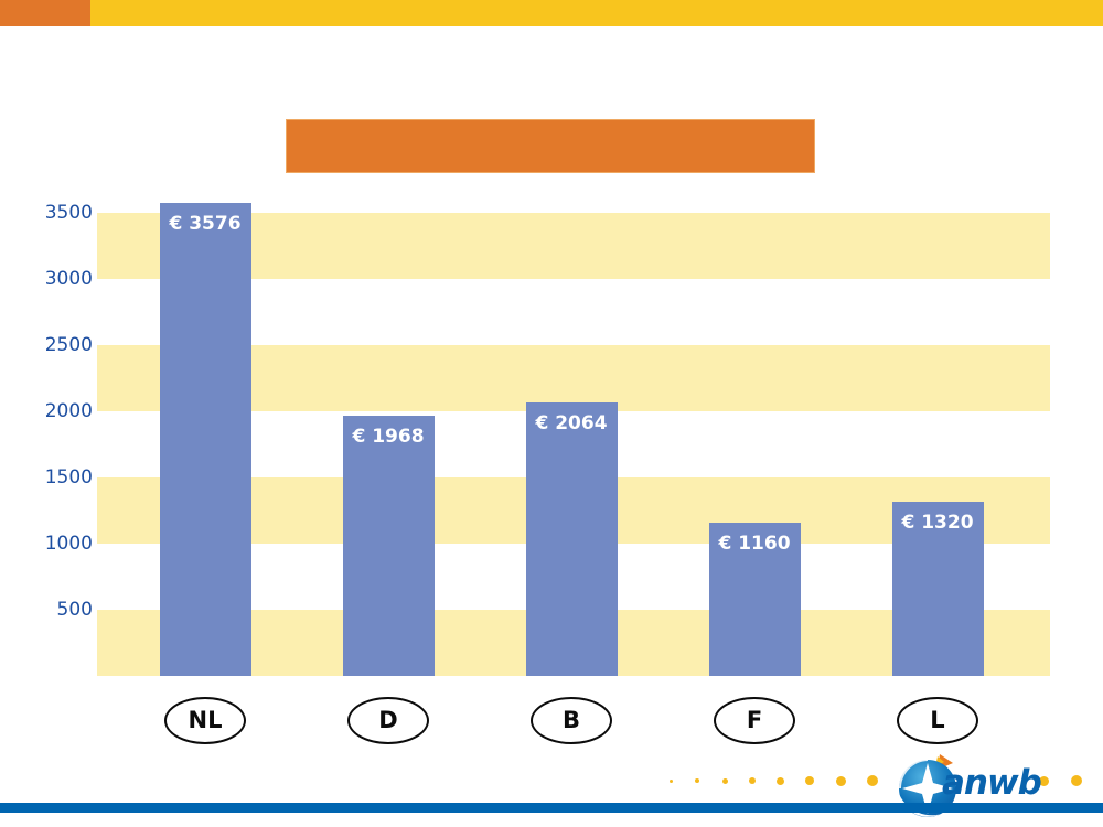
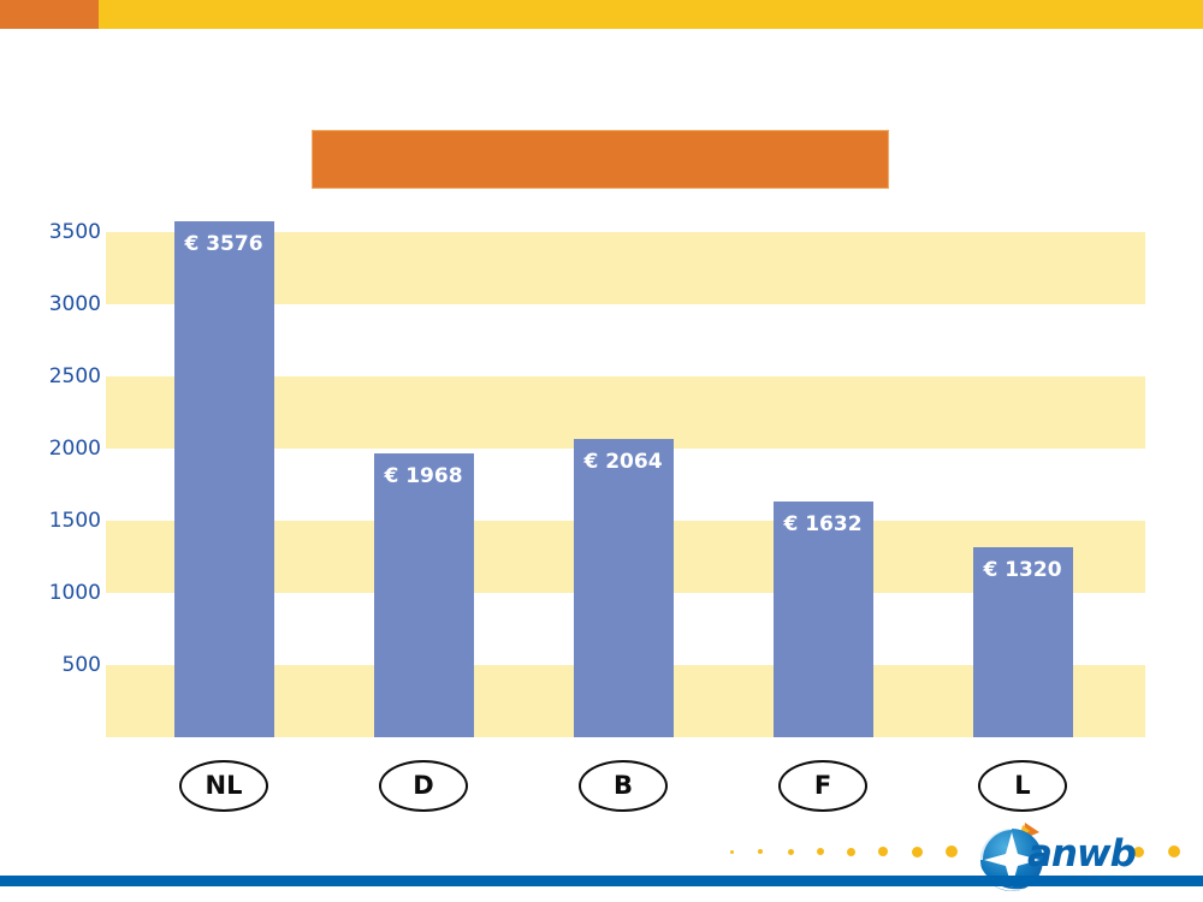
F: 1160 -> 1632
